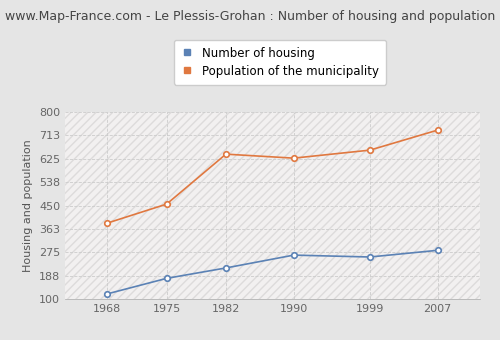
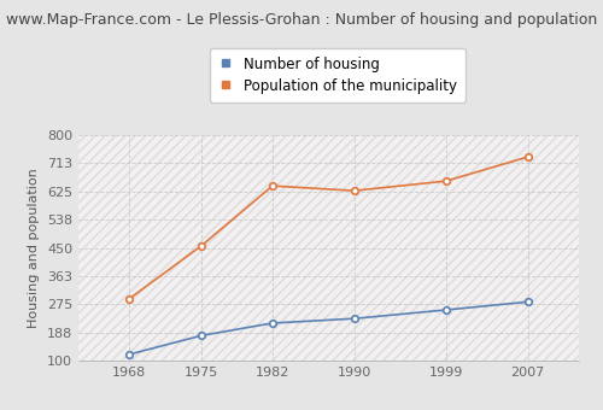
Population of the municipality/1968: 385 -> 293
Number of housing/1990: 265 -> 231
